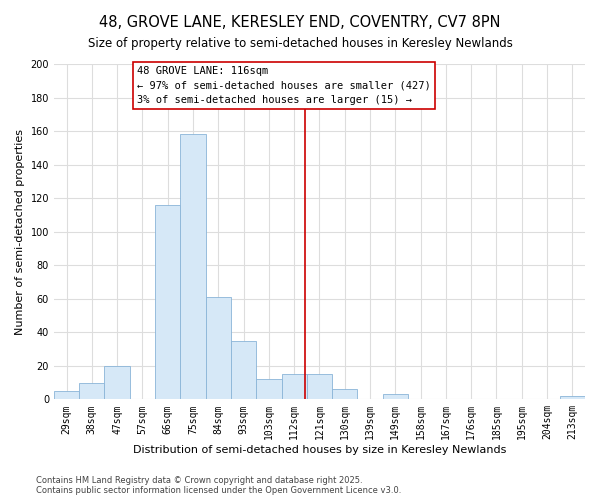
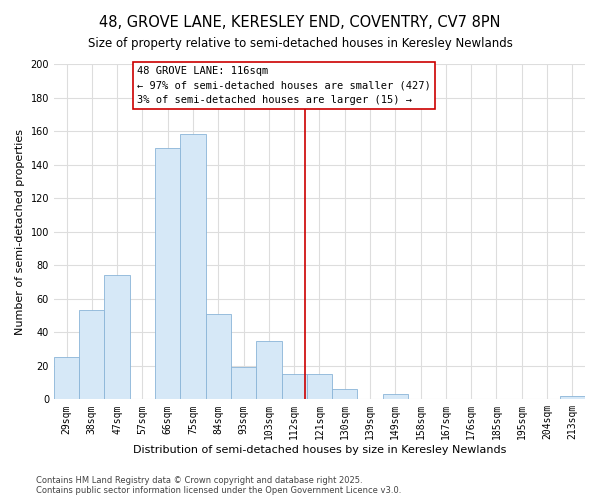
29sqm: 5 -> 25
38sqm: 10 -> 53
47sqm: 20 -> 74
66sqm: 116 -> 150
84sqm: 61 -> 51
93sqm: 35 -> 19
103sqm: 12 -> 35
